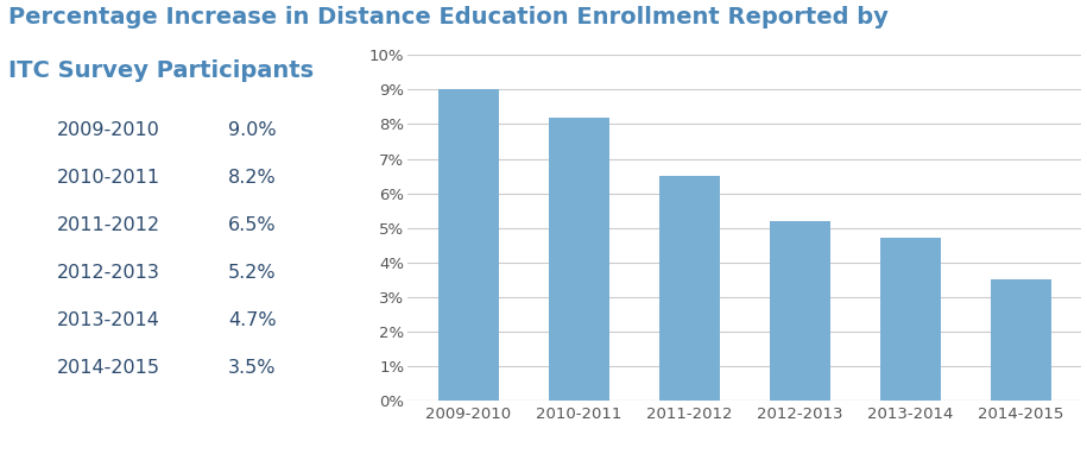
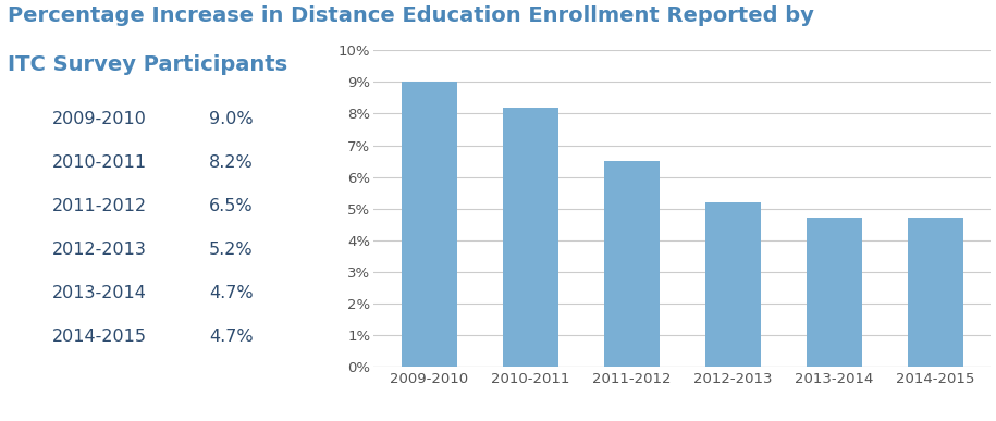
2014-2015: 3.5% -> 4.7%
